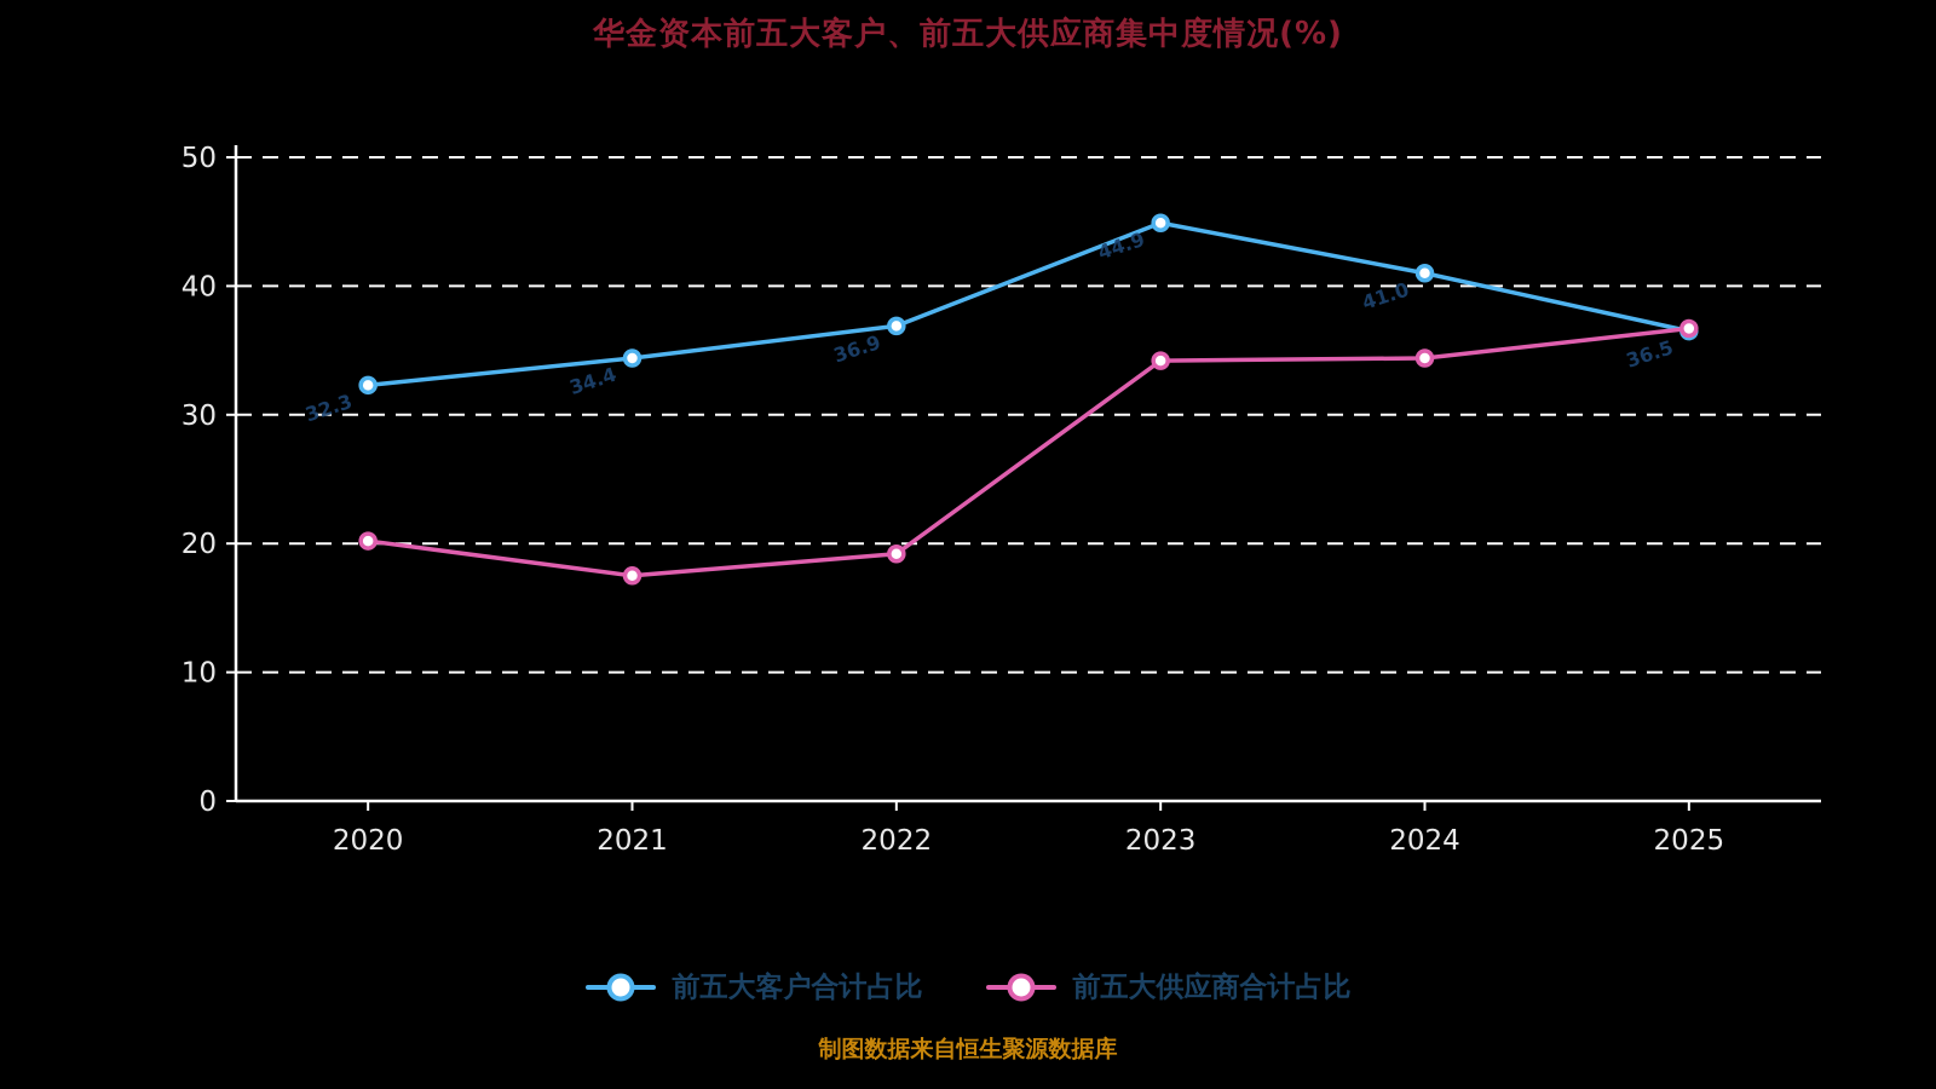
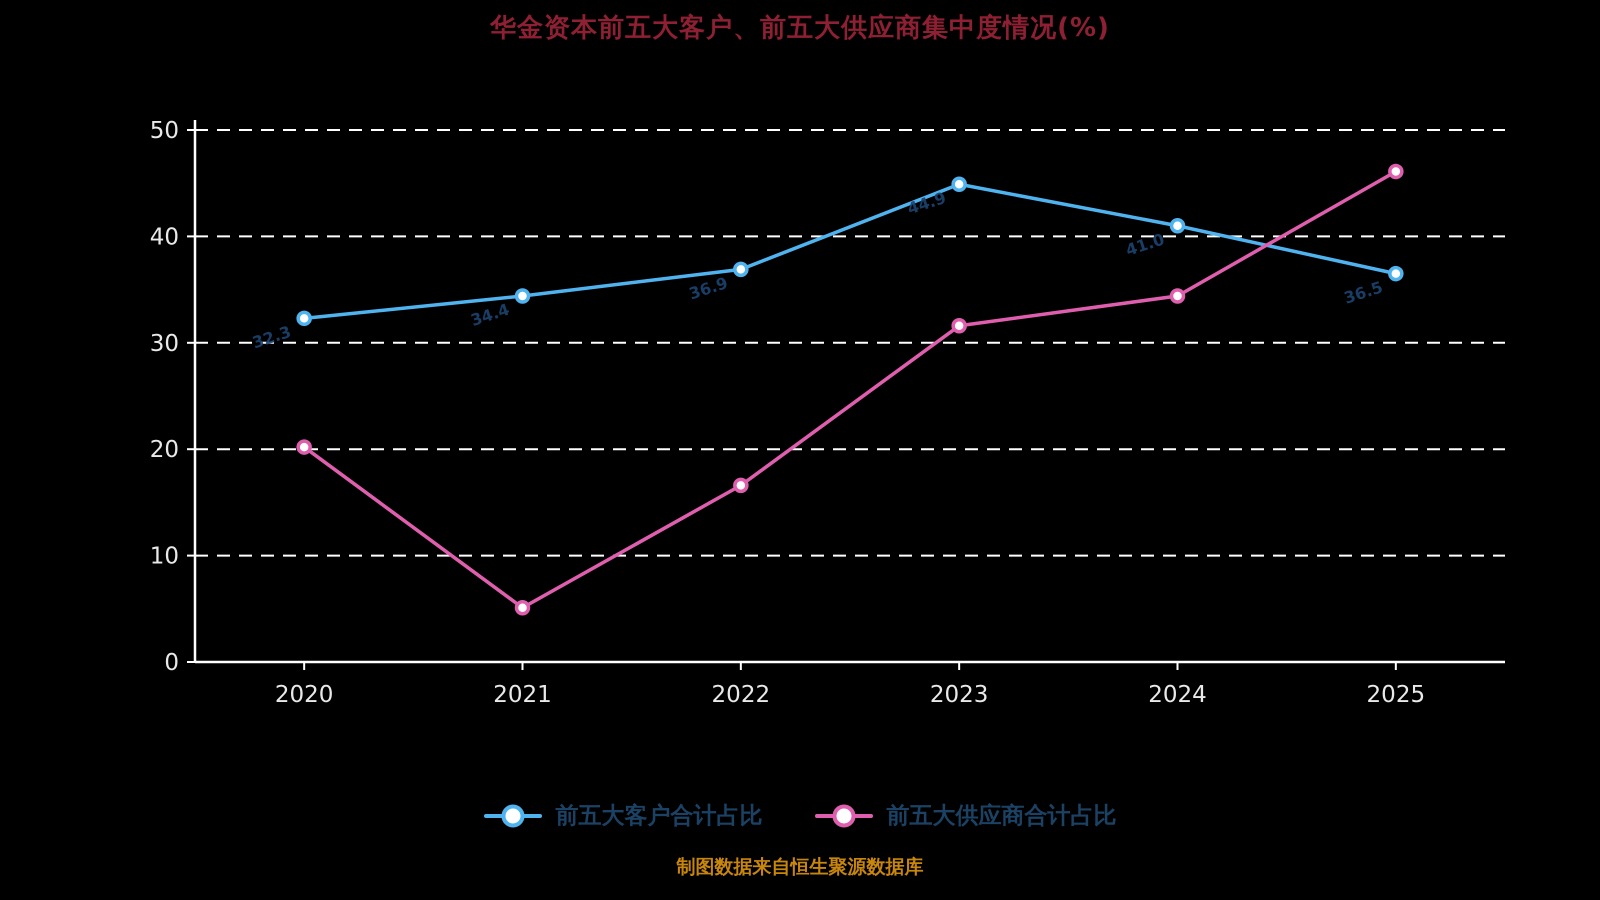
前五大供应商合计占比/2021: 17.5 -> 5.1
前五大供应商合计占比/2022: 19.2 -> 16.6
前五大供应商合计占比/2023: 34.2 -> 31.6
前五大供应商合计占比/2025: 36.7 -> 46.1
